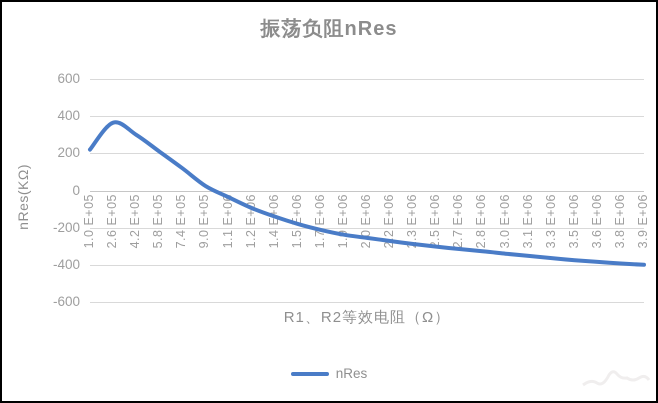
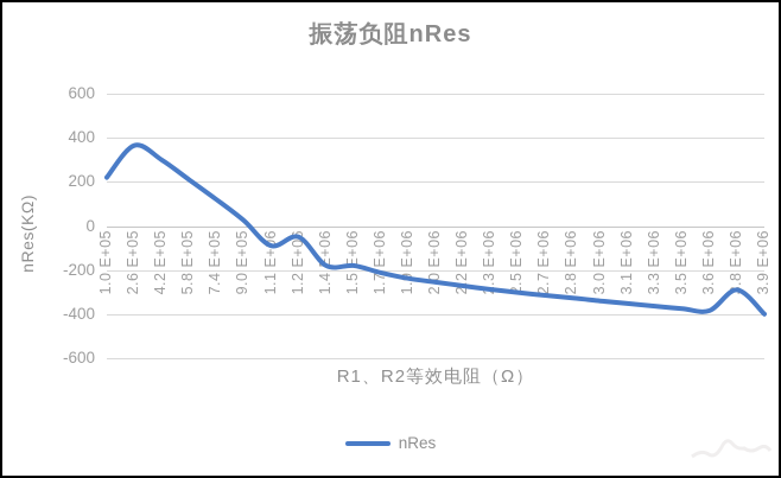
1.1 E+06: -40 -> -90
1.2 E+06: -90 -> -50
1.4 E+06: -140 -> -180
3.8 E+06: -390 -> -290
